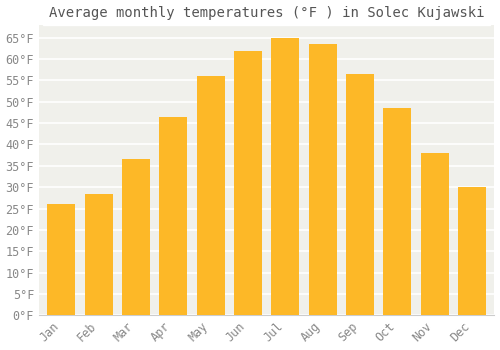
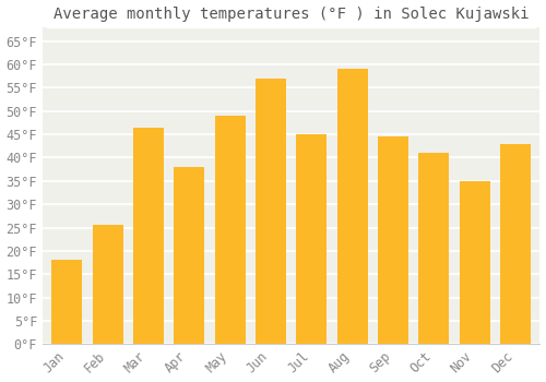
Jan: 26.0°F -> 18.0°F
Feb: 28.5°F -> 25.5°F
Mar: 36.5°F -> 46.5°F
Apr: 46.5°F -> 38.0°F
May: 56.0°F -> 49.0°F
Jun: 62.0°F -> 57.0°F
Jul: 65.0°F -> 45.0°F
Aug: 63.5°F -> 59.0°F
Sep: 56.5°F -> 44.5°F
Oct: 48.5°F -> 41.0°F
Nov: 38.0°F -> 35.0°F
Dec: 30.0°F -> 43.0°F
